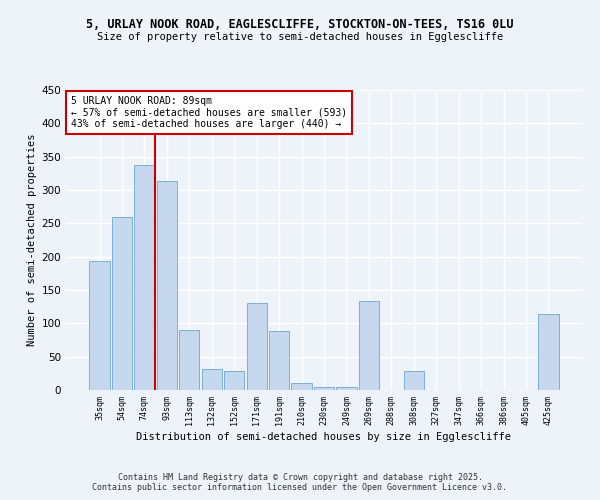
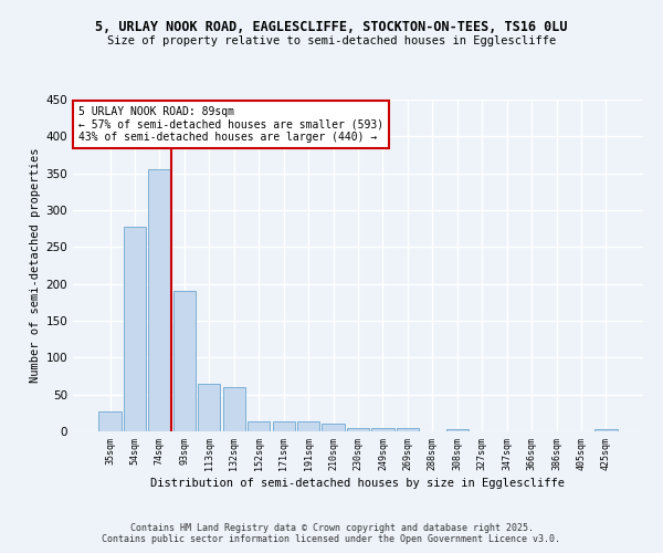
35sqm: 194 -> 27
54sqm: 260 -> 278
74sqm: 338 -> 355
93sqm: 314 -> 190
113sqm: 90 -> 65
132sqm: 32 -> 60
152sqm: 28 -> 14
171sqm: 130 -> 14
191sqm: 88 -> 13
269sqm: 134 -> 4
308sqm: 28 -> 3
425sqm: 114 -> 3
